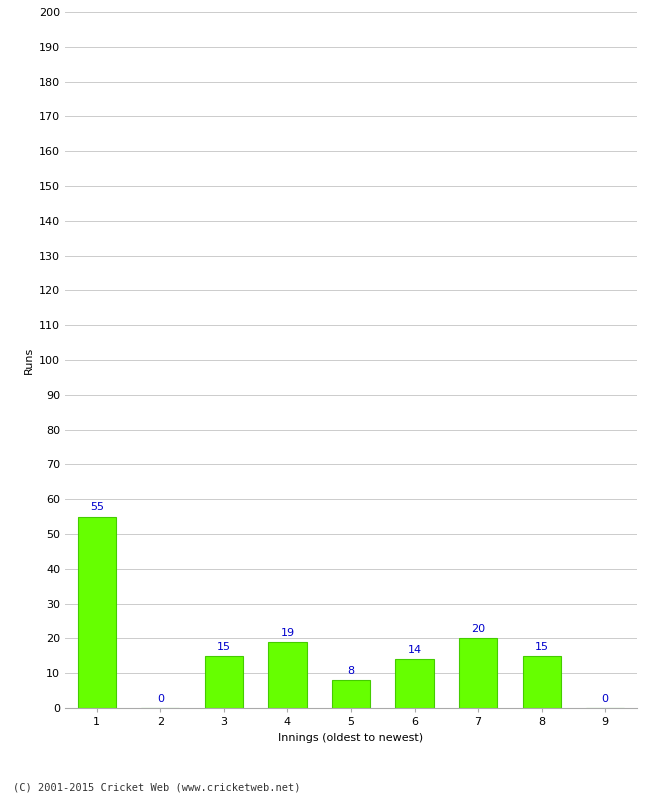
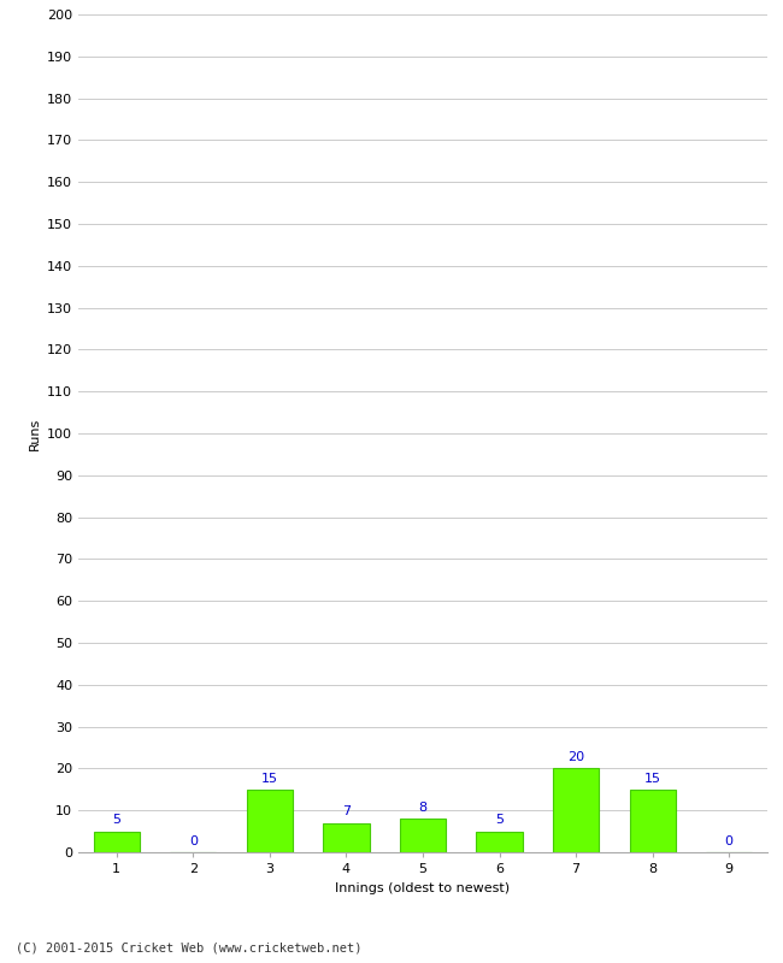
1: 55 -> 5
4: 19 -> 7
6: 14 -> 5
